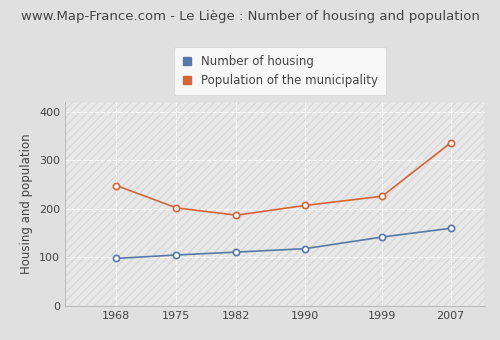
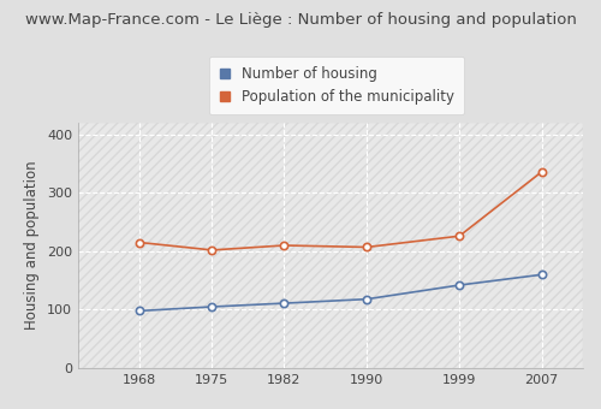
Population of the municipality/1968: 248 -> 215
Population of the municipality/1982: 187 -> 210
